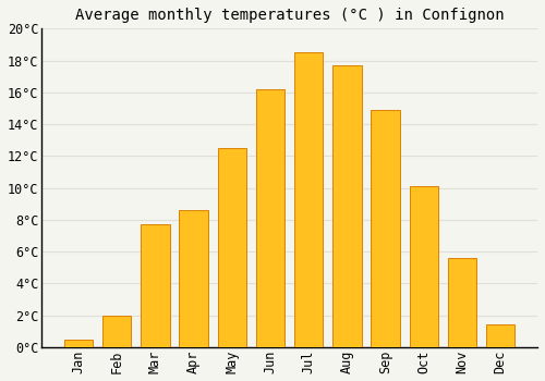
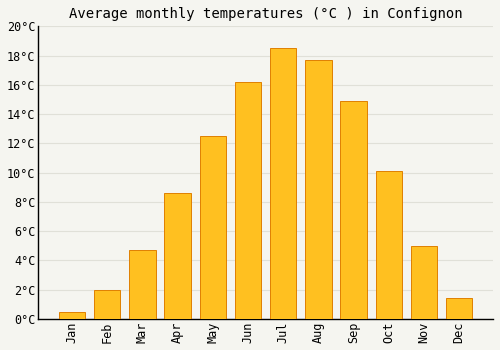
Mar: 7.7°C -> 4.7°C
Nov: 5.6°C -> 5.0°C
